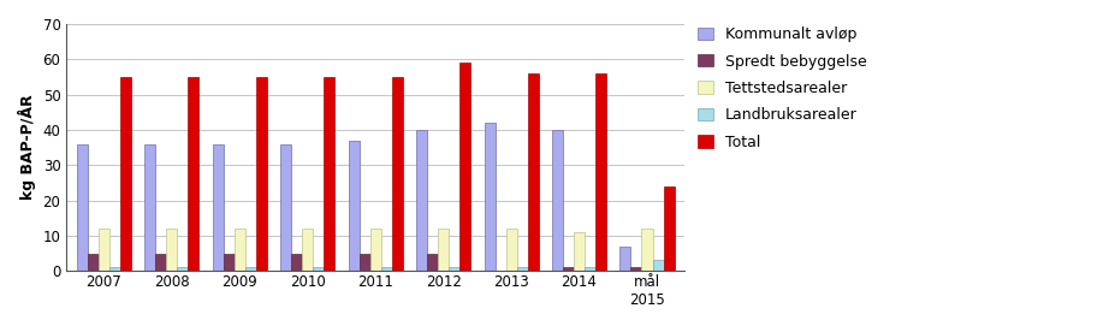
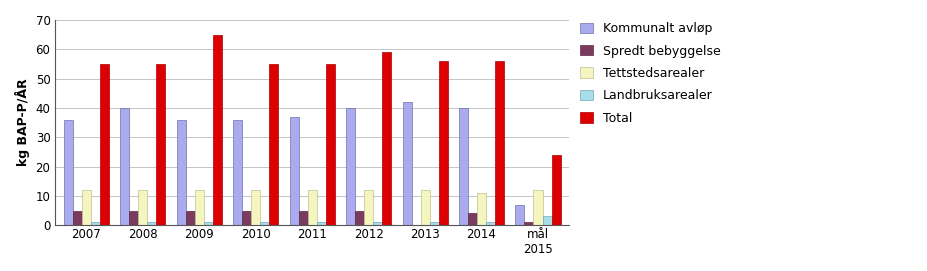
Kommunalt avløp/2008: 36 -> 40
Total/2009: 55 -> 65
Spredt bebyggelse/2014: 1 -> 4
